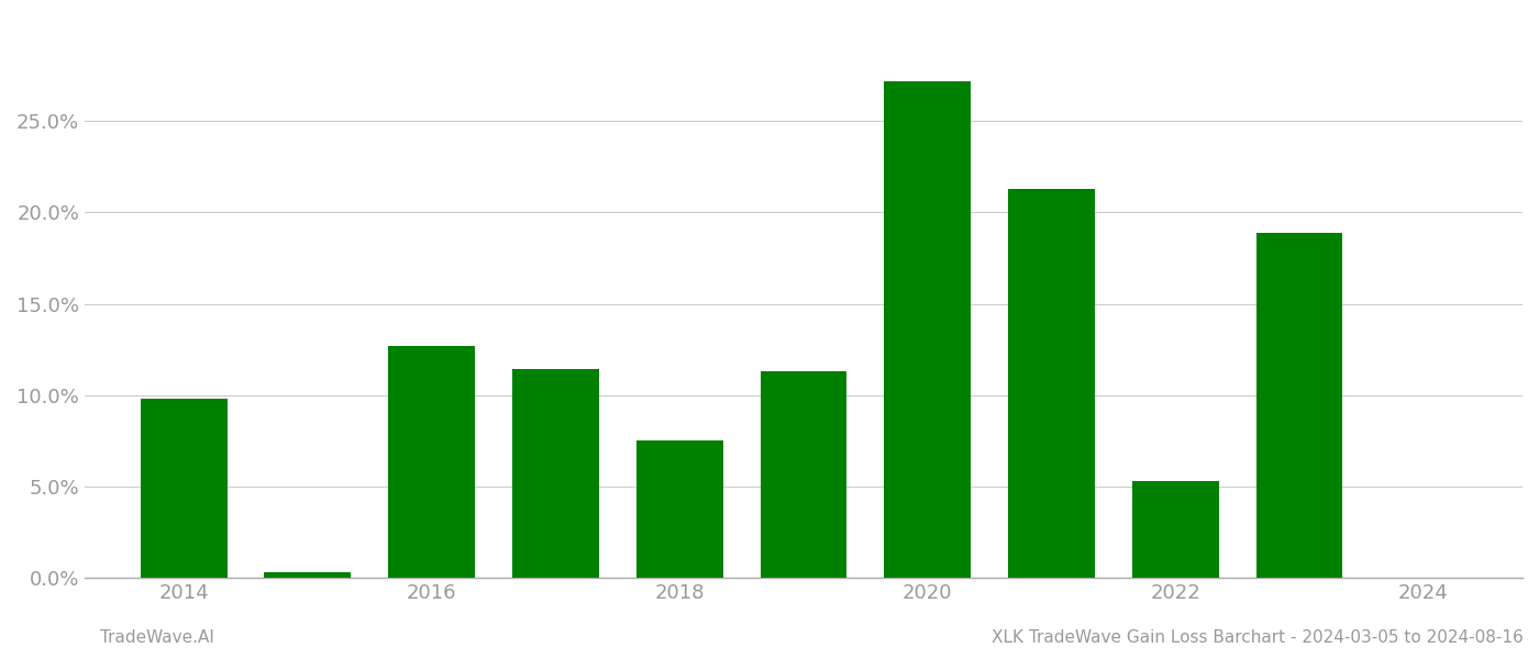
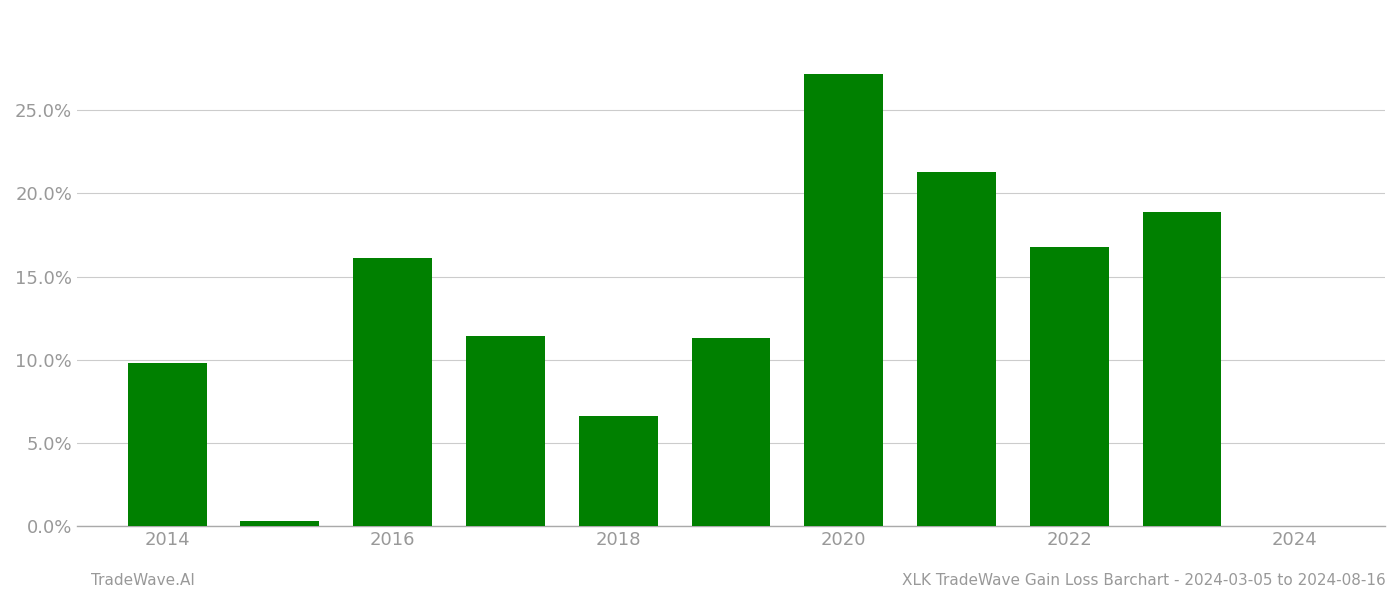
2016: 12.7% -> 16.1%
2018: 7.5% -> 6.6%
2022: 5.3% -> 16.8%
